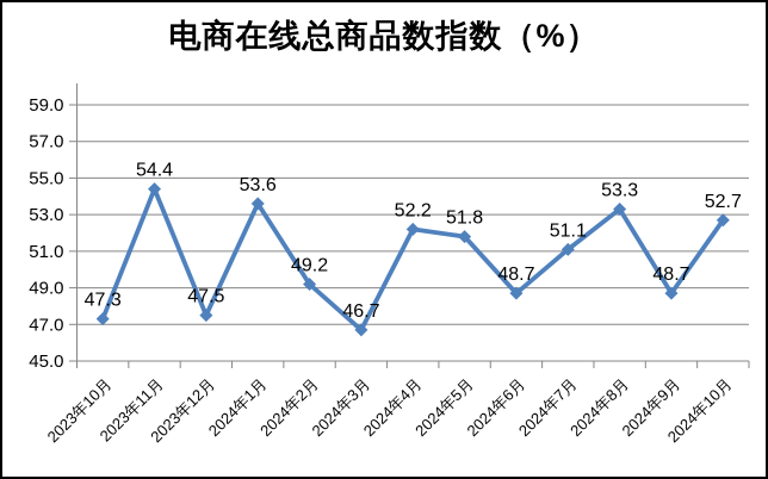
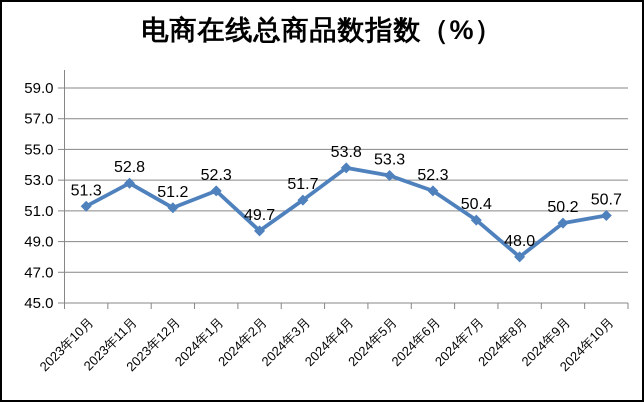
2023年10月: 47.3 -> 51.3
2023年11月: 54.4 -> 52.8
2023年12月: 47.5 -> 51.2
2024年1月: 53.6 -> 52.3
2024年2月: 49.2 -> 49.7
2024年3月: 46.7 -> 51.7
2024年4月: 52.2 -> 53.8
2024年5月: 51.8 -> 53.3
2024年6月: 48.7 -> 52.3
2024年7月: 51.1 -> 50.4
2024年8月: 53.3 -> 48.0
2024年9月: 48.7 -> 50.2
2024年10月: 52.7 -> 50.7
